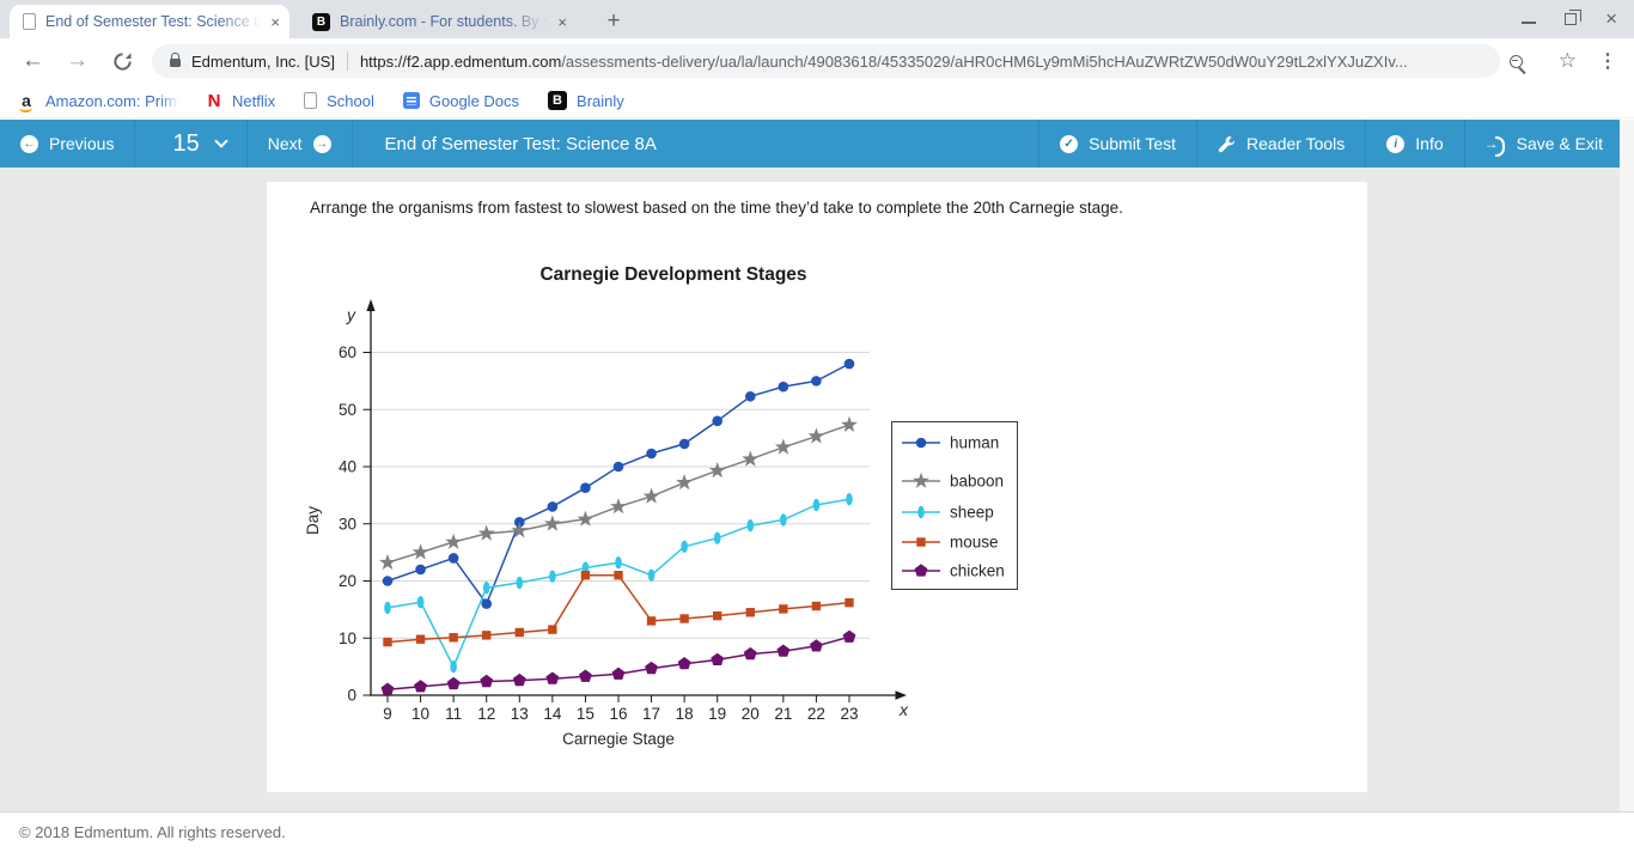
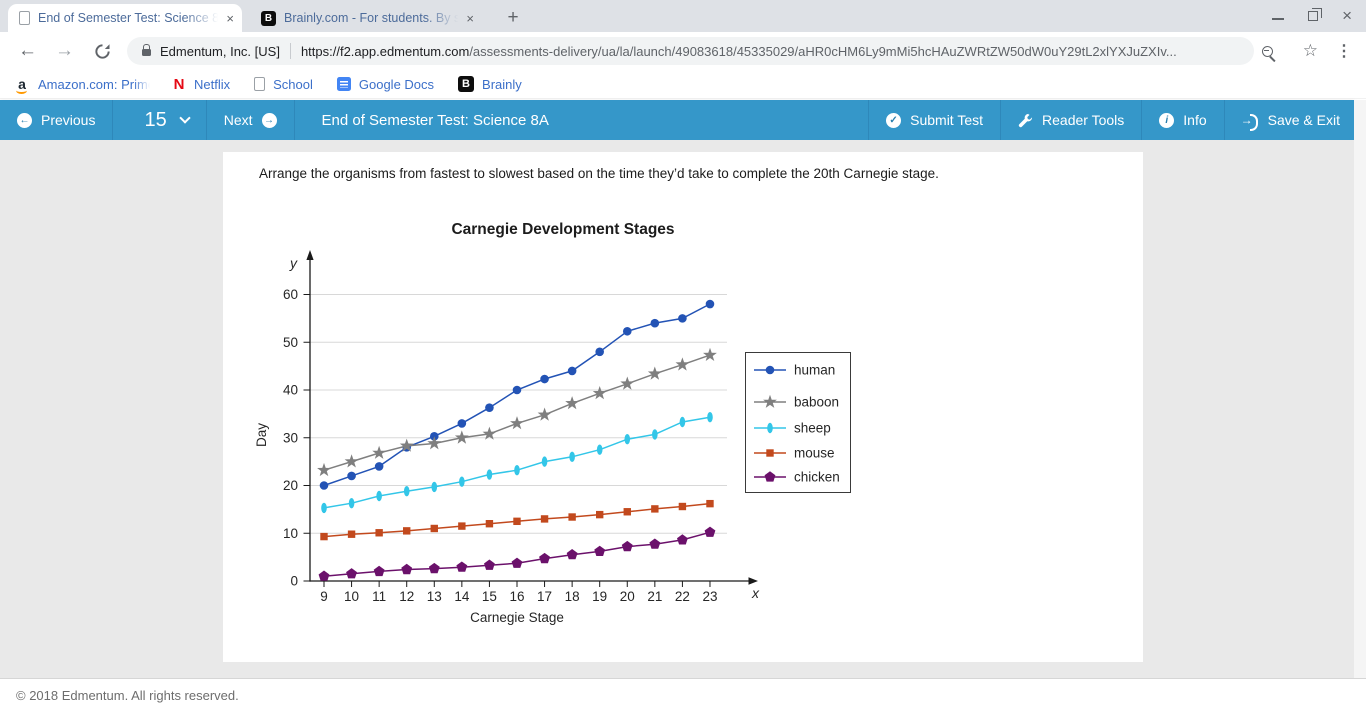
sheep/11: 5 -> 18
human/12: 16 -> 28
mouse/15: 21 -> 12
mouse/16: 21 -> 12
sheep/17: 21 -> 25
